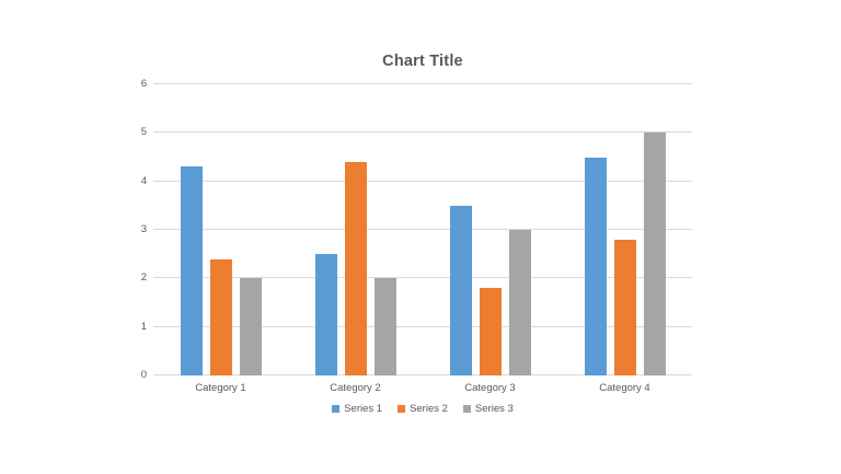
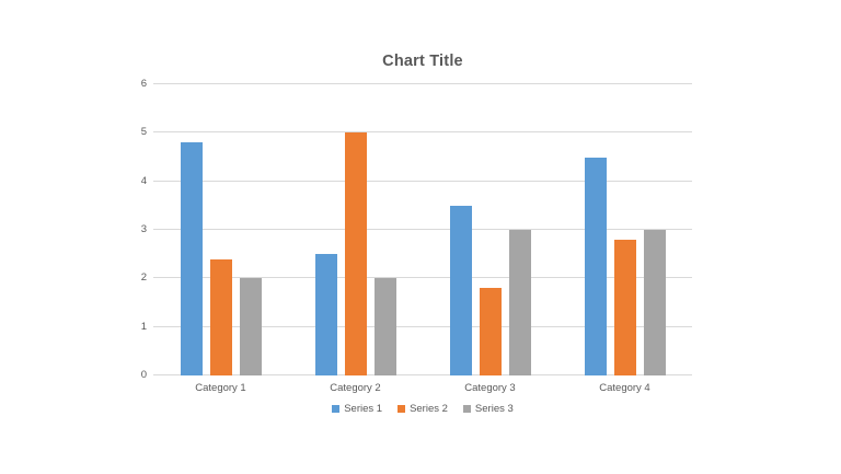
Series 1/Category 1: 4.3 -> 4.8
Series 2/Category 2: 4.4 -> 5.0
Series 3/Category 4: 5 -> 3
